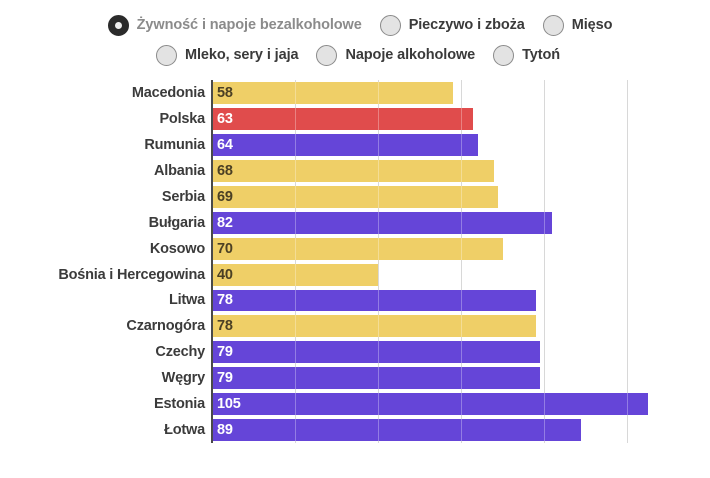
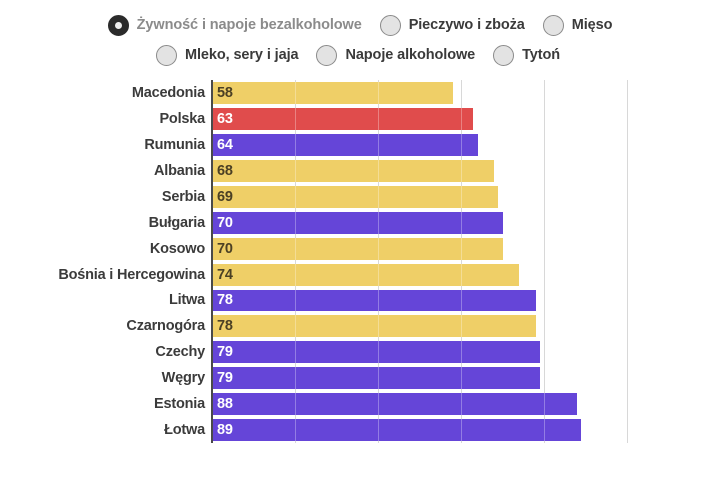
Bułgaria: 82 -> 70
Bośnia i Hercegowina: 40 -> 74
Estonia: 105 -> 88
